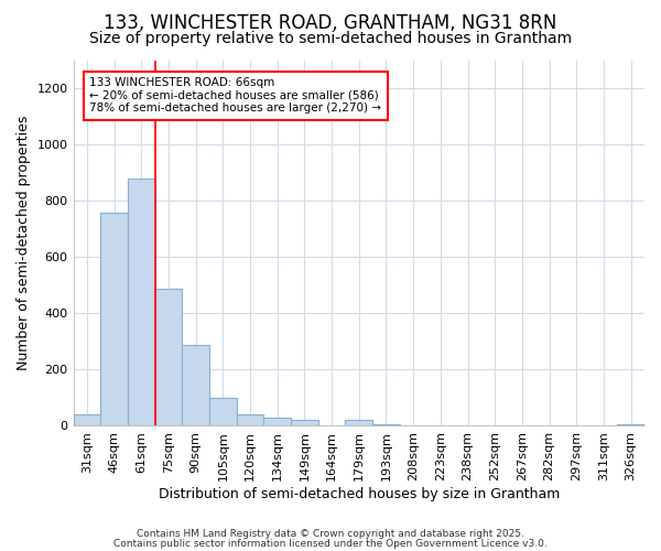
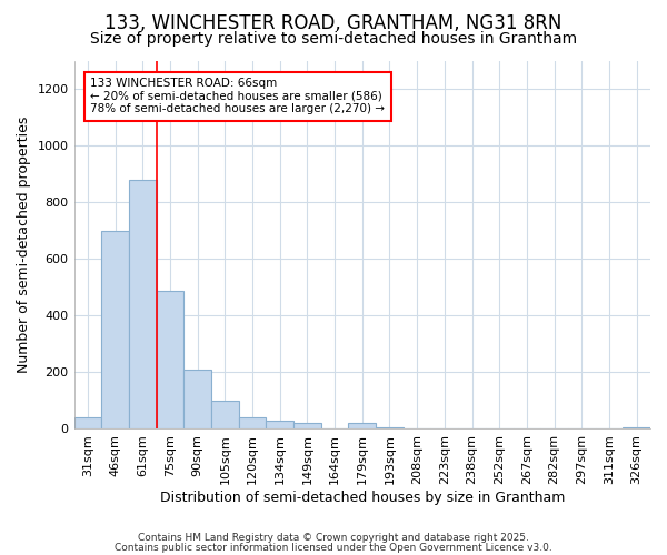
46sqm: 760 -> 700
90sqm: 290 -> 210
